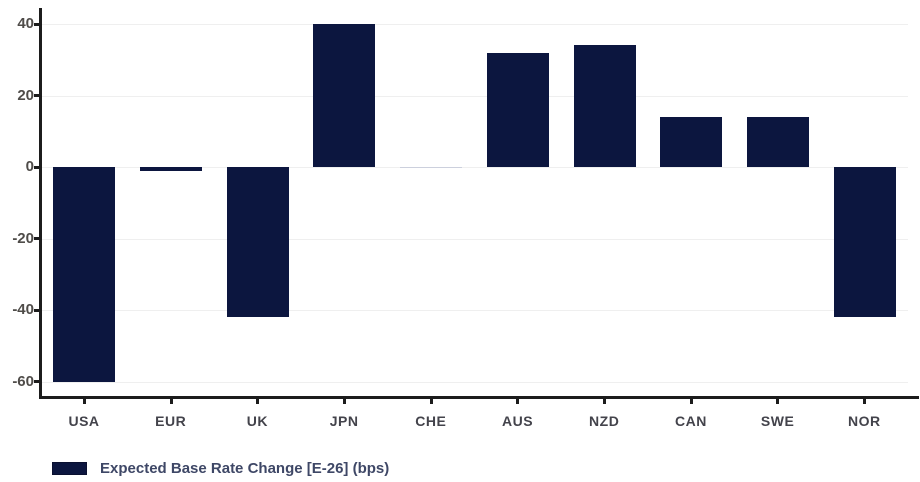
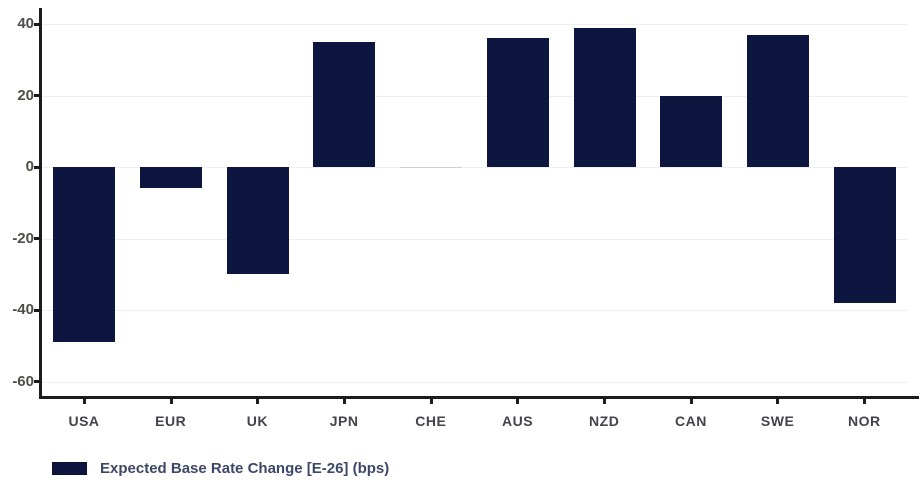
USA: -60 -> -49
EUR: -1 -> -6
UK: -42 -> -30
JPN: 40 -> 35
AUS: 32 -> 36
NZD: 34 -> 39
CAN: 14 -> 20
SWE: 14 -> 37
NOR: -42 -> -38
